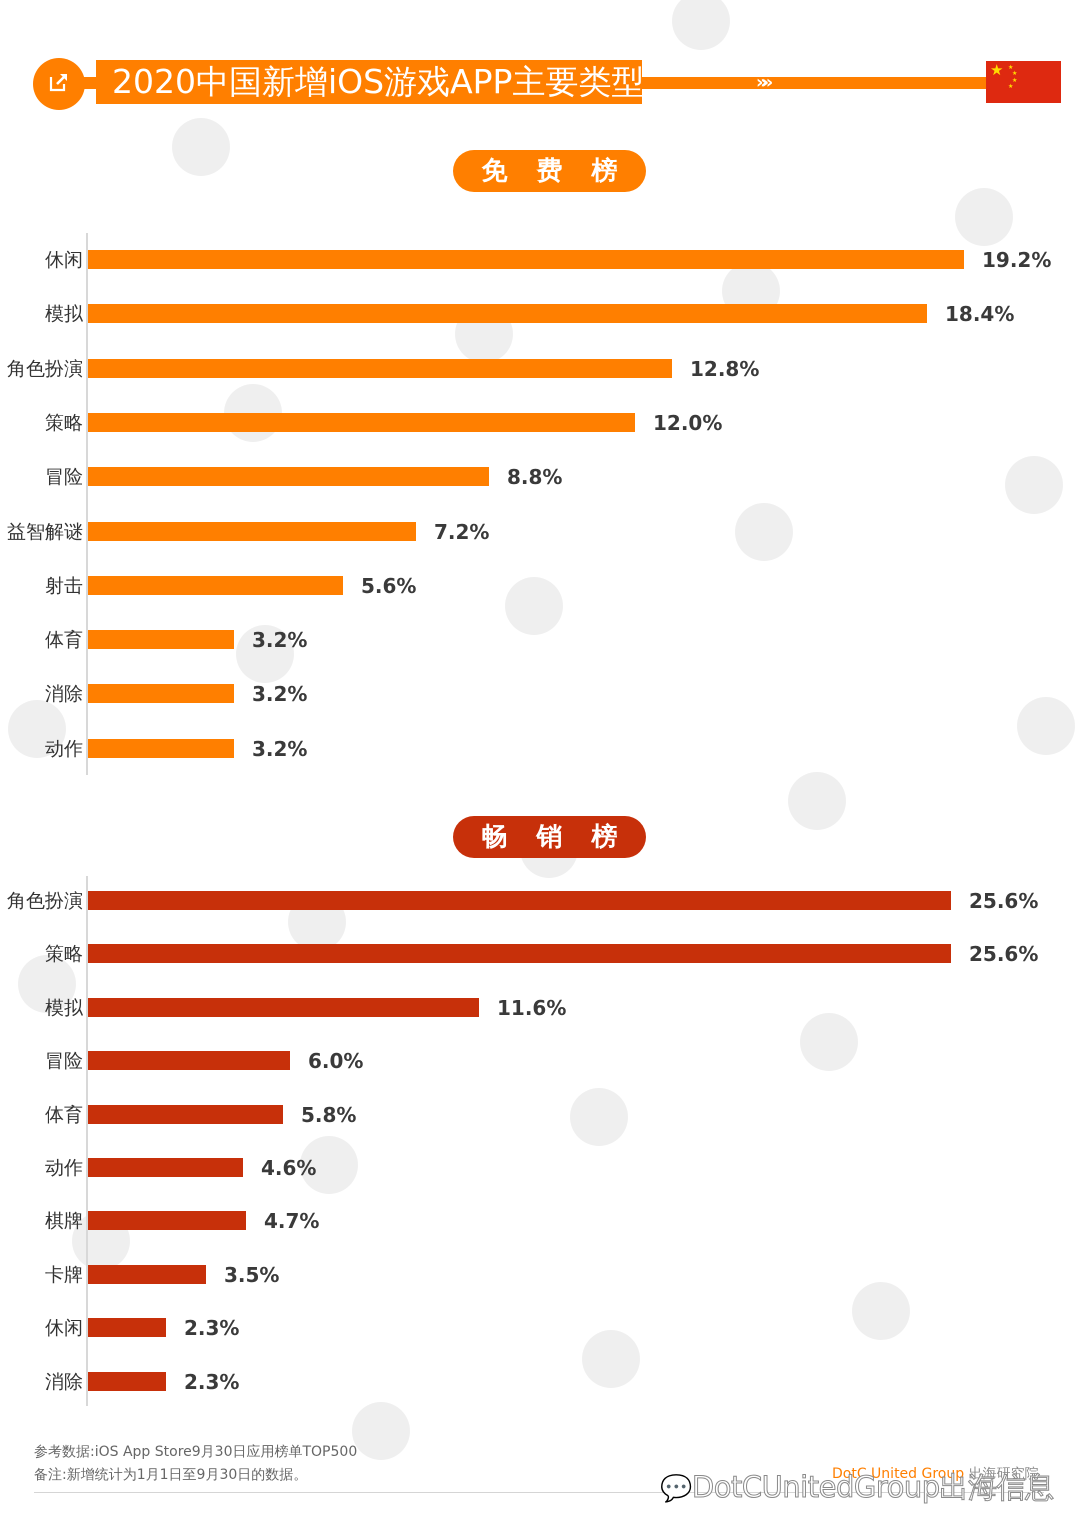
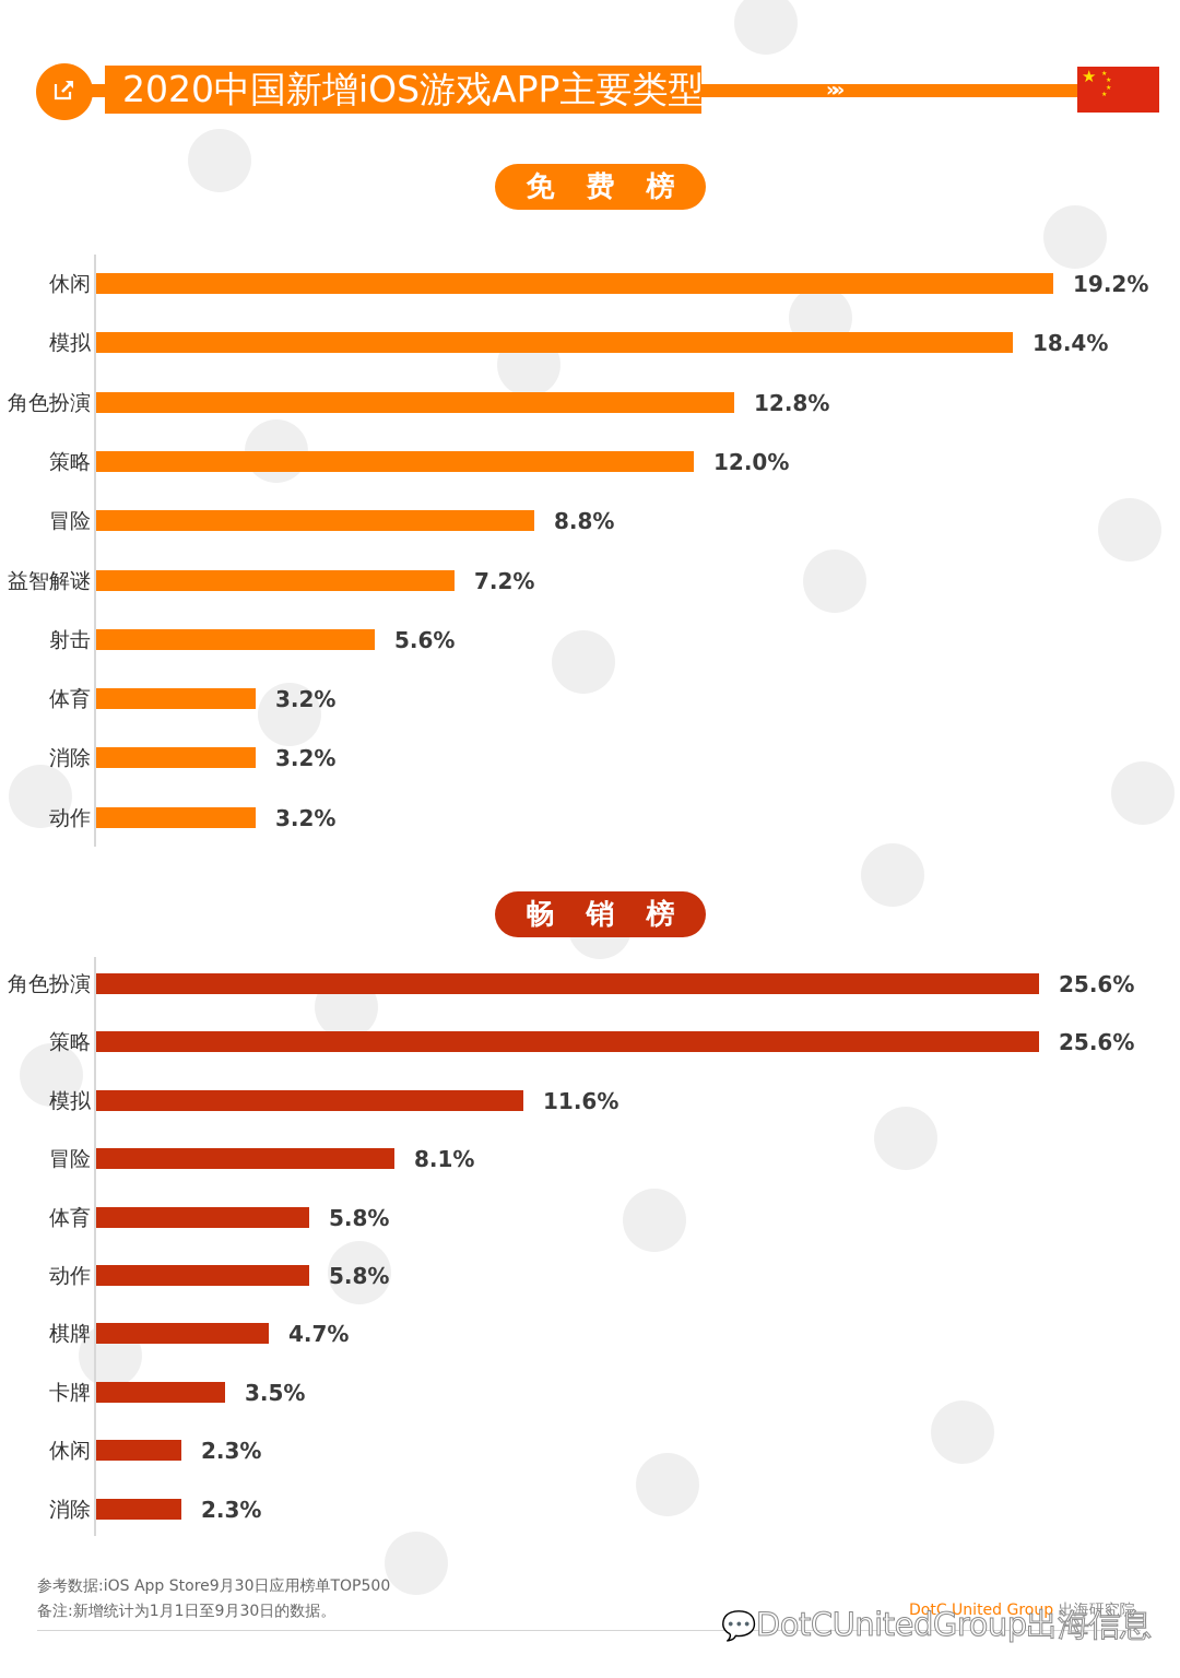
畅销榜/冒险: 6.0% -> 8.1%
畅销榜/动作: 4.6% -> 5.8%
